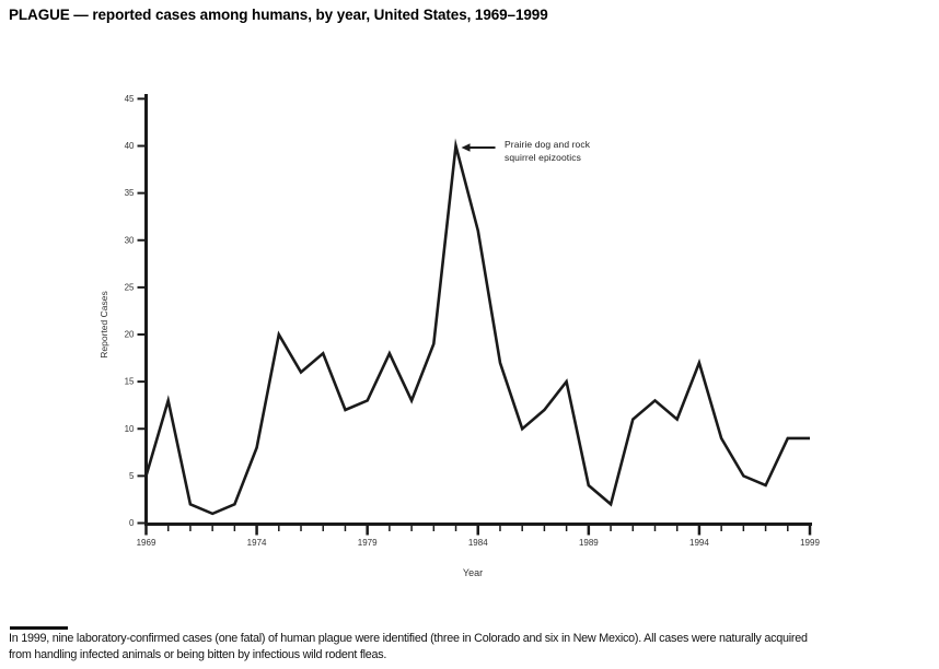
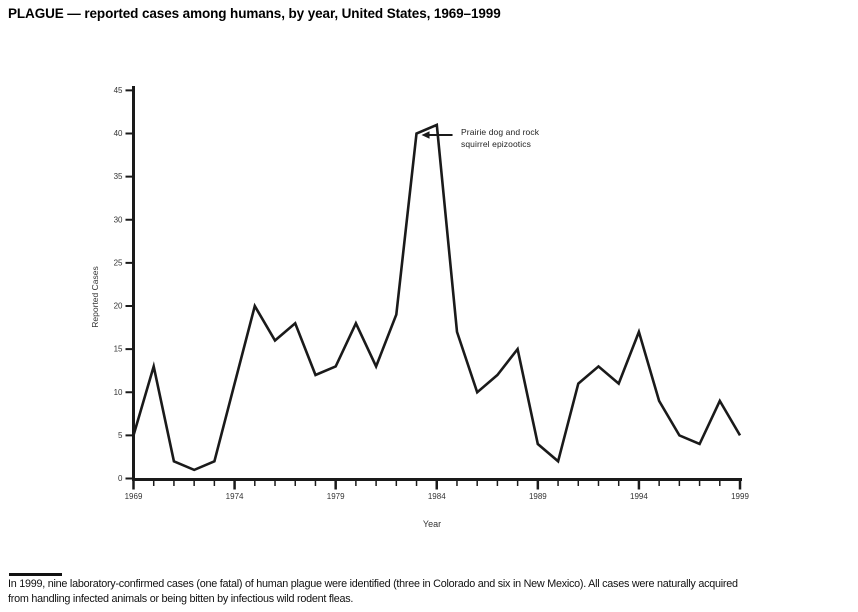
1974: 8 -> 11
1984: 31 -> 41
1999: 9 -> 5
